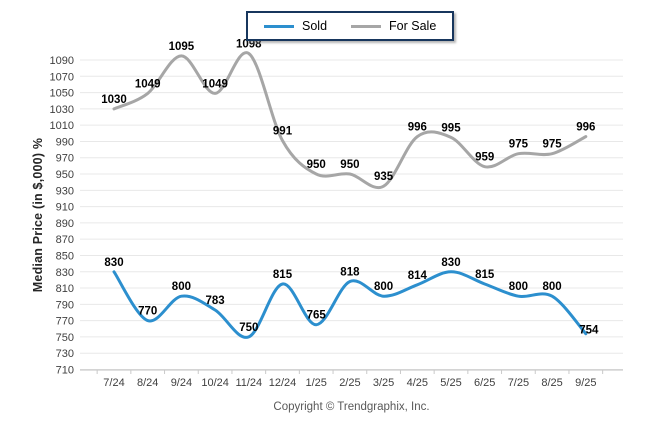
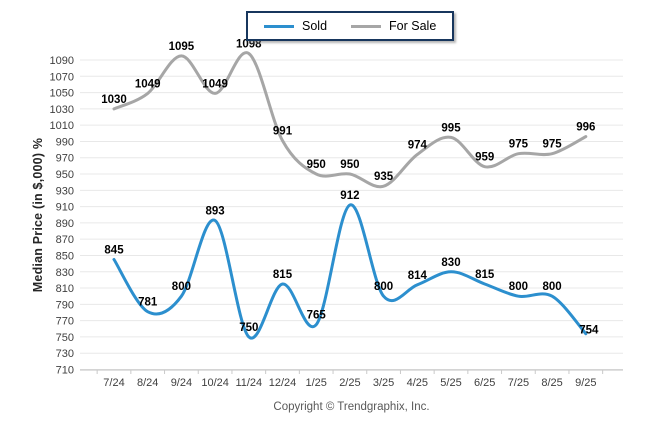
Sold/7/24: 830 -> 845
Sold/8/24: 770 -> 781
Sold/10/24: 783 -> 893
Sold/2/25: 818 -> 912
For Sale/4/25: 996 -> 974
